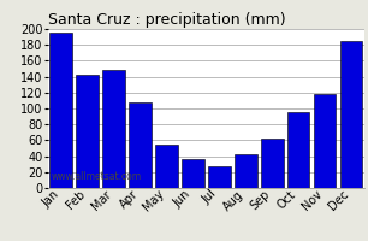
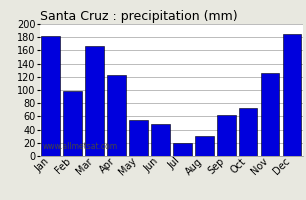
Jan: 195 -> 182
Feb: 143 -> 98
Mar: 148 -> 166
Apr: 108 -> 122
Jun: 37 -> 48
Jul: 28 -> 20
Aug: 42 -> 30
Oct: 95 -> 72
Nov: 118 -> 126
